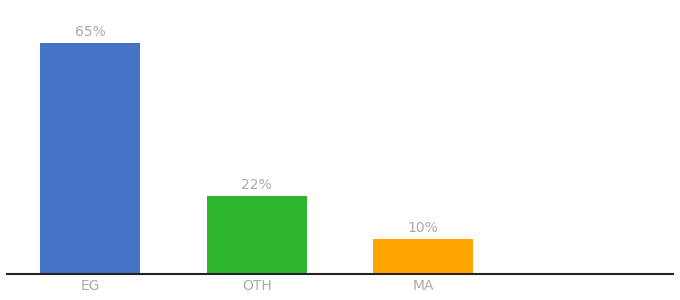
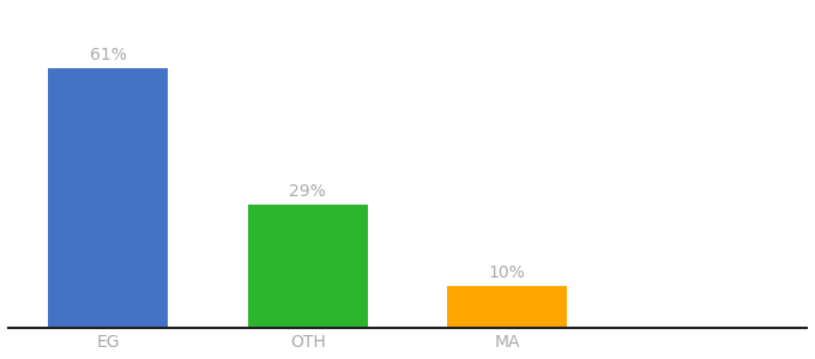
EG: 65% -> 61%
OTH: 22% -> 29%
